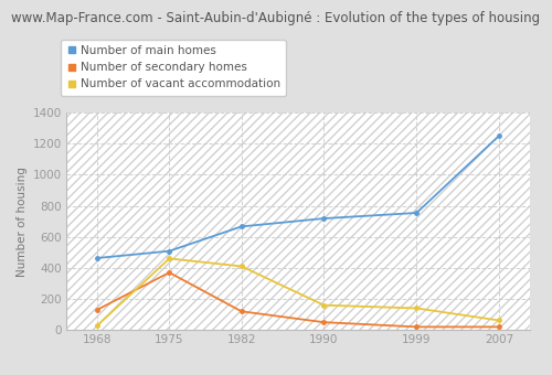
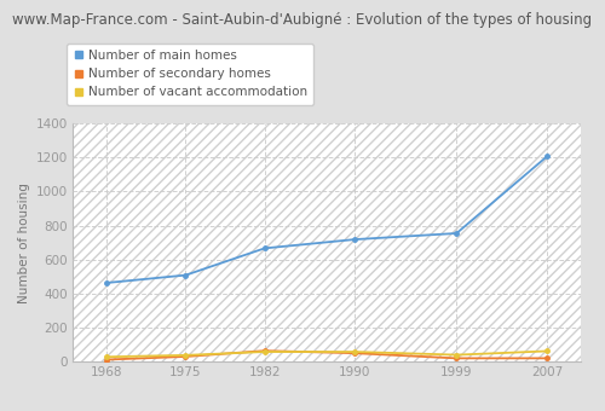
Number of secondary homes/1968: 130 -> 10
Number of secondary homes/1975: 370 -> 30
Number of vacant accommodation/1975: 460 -> 40
Number of secondary homes/1982: 120 -> 60
Number of vacant accommodation/1982: 410 -> 60
Number of vacant accommodation/1990: 160 -> 60
Number of vacant accommodation/1999: 140 -> 40
Number of main homes/2007: 1250 -> 1200
